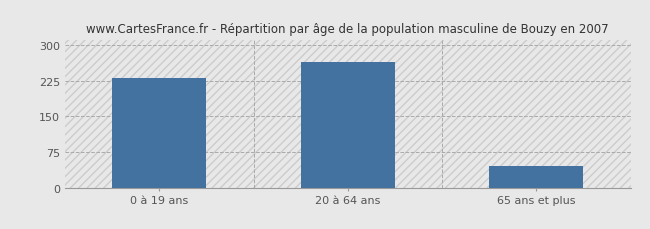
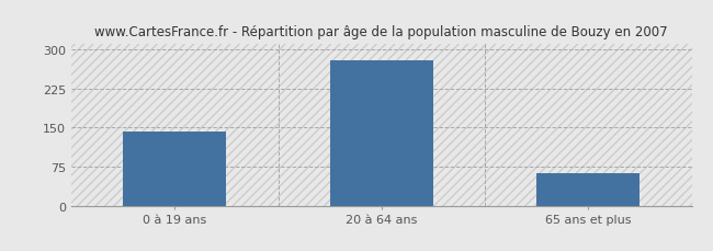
0 à 19 ans: 230 -> 143
20 à 64 ans: 265 -> 280
65 ans et plus: 45 -> 62
